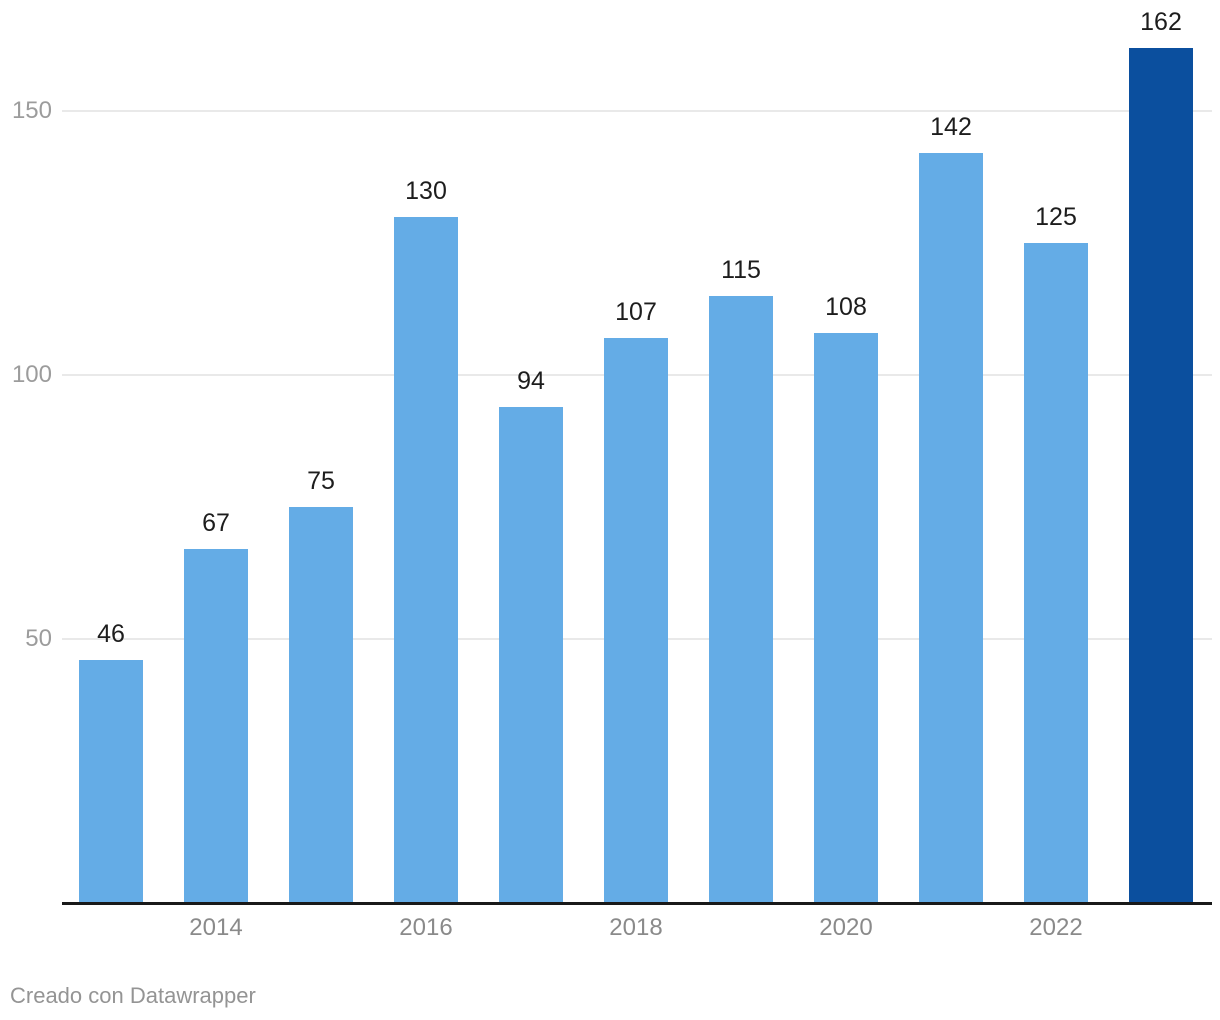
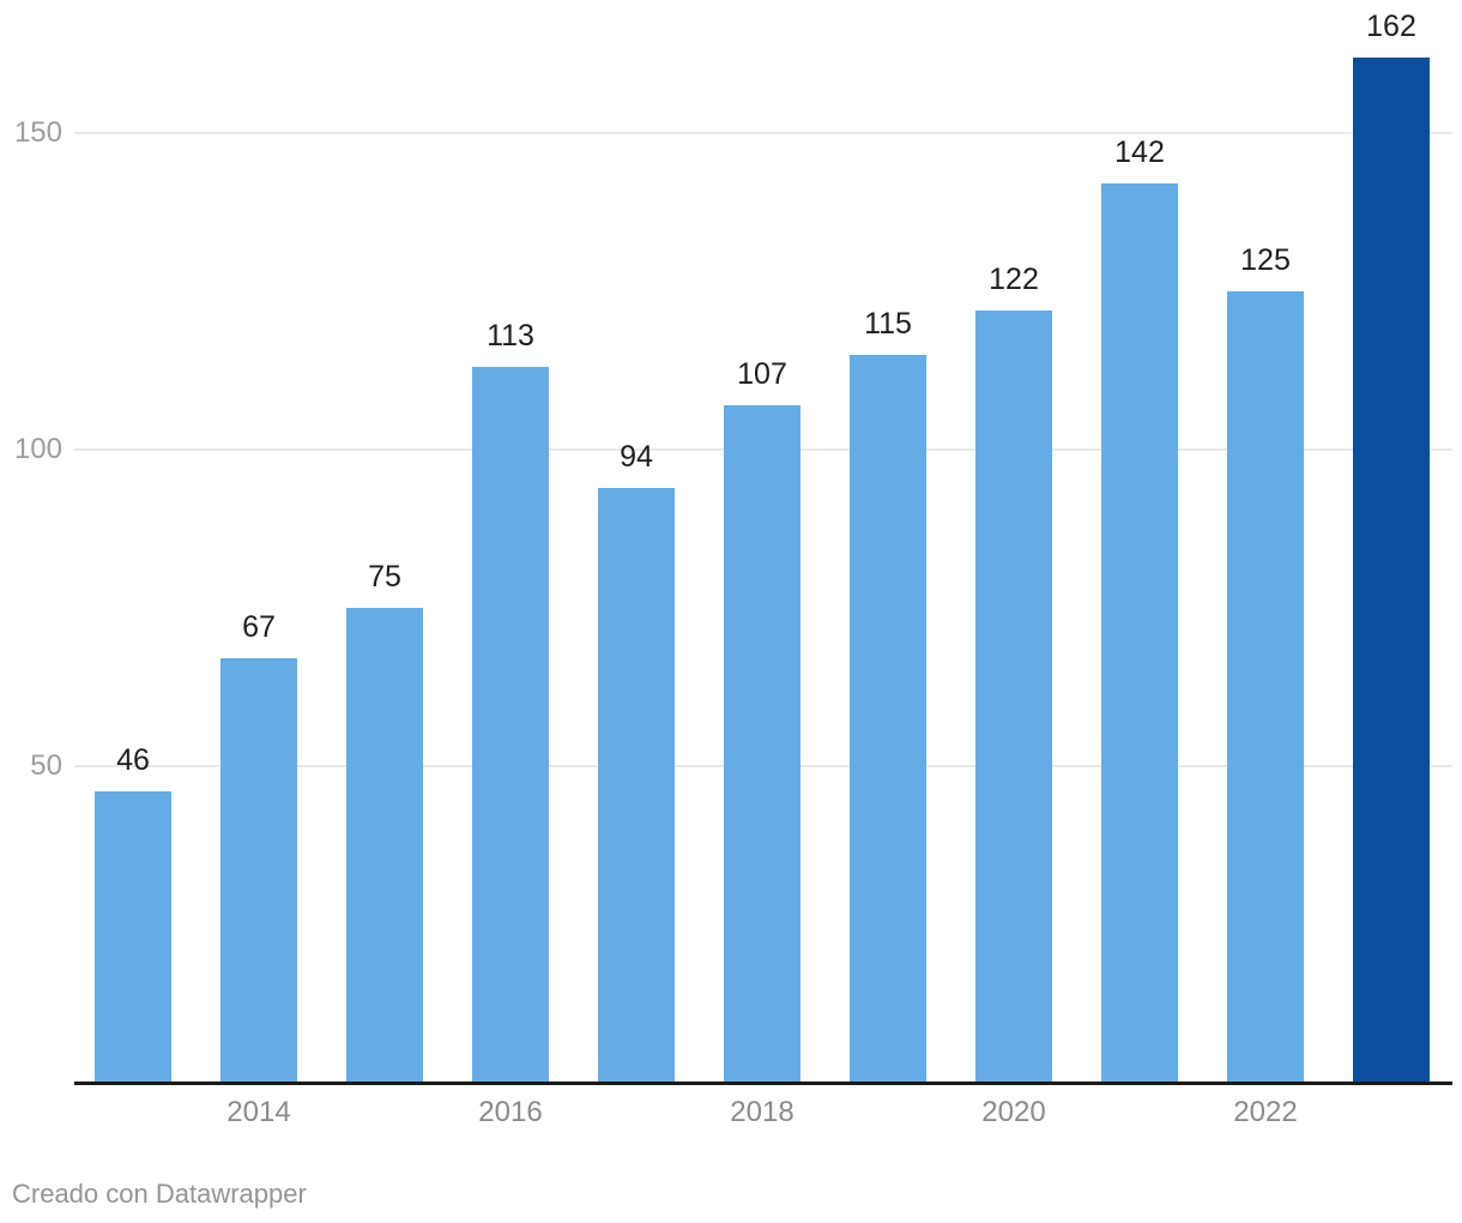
2016: 130 -> 113
2020: 108 -> 122
